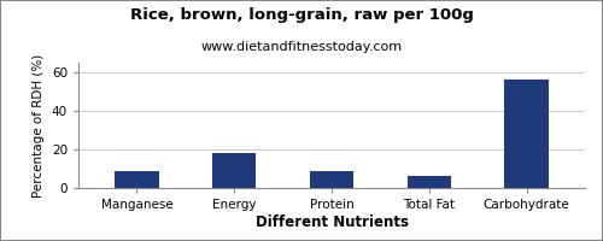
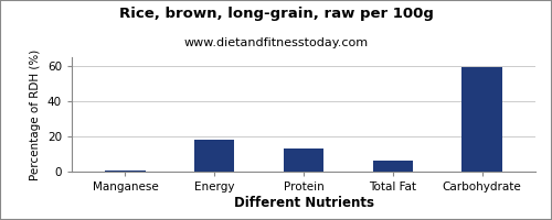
Manganese: 9 -> 0
Protein: 9 -> 13
Carbohydrate: 56 -> 60
